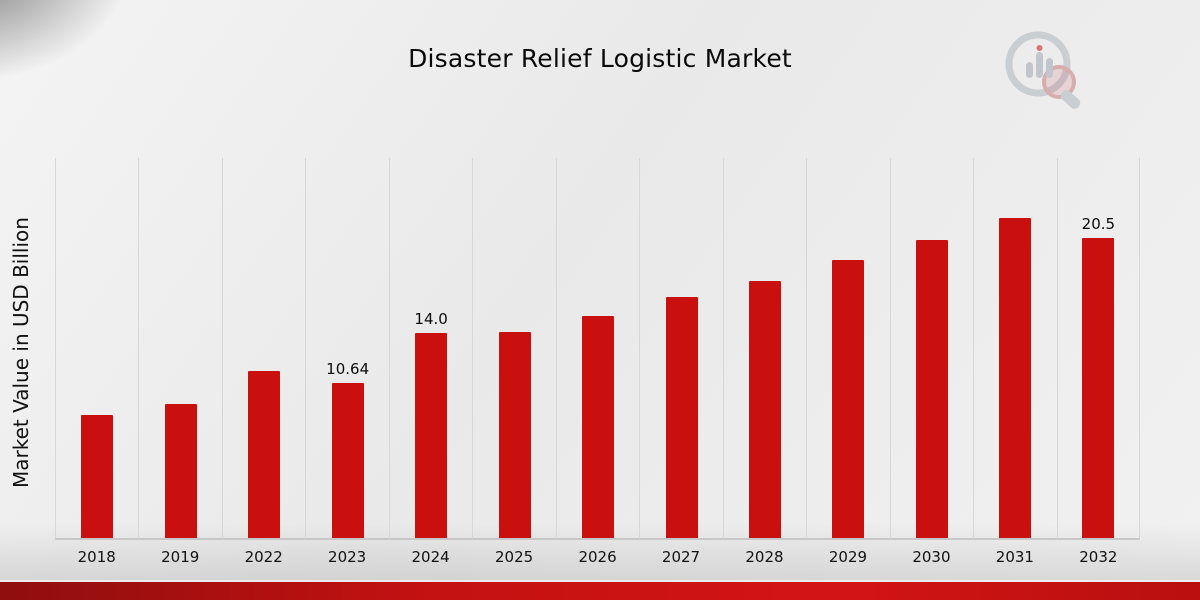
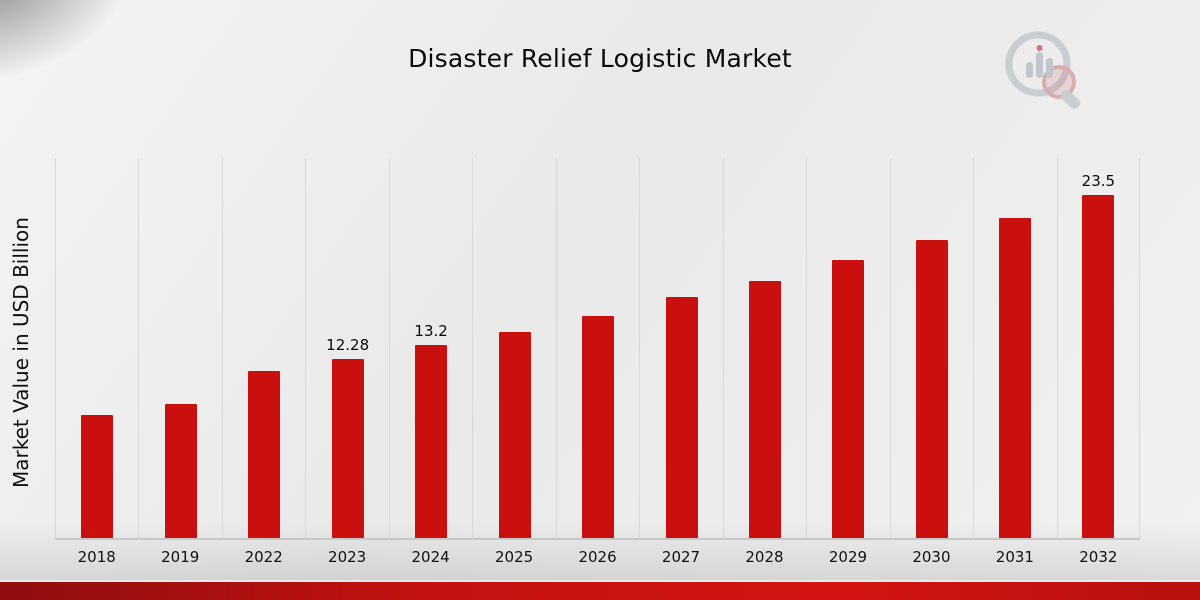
2023: 10.64 -> 12.28
2024: 14.0 -> 13.2
2032: 20.5 -> 23.5
